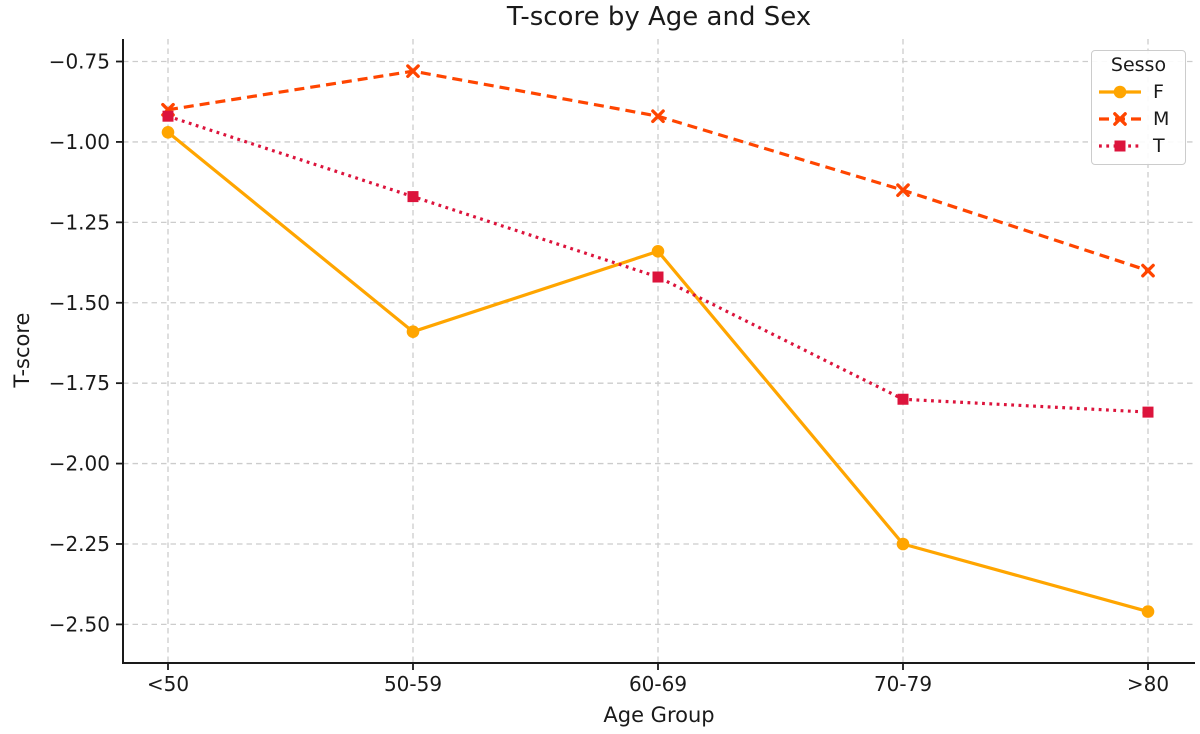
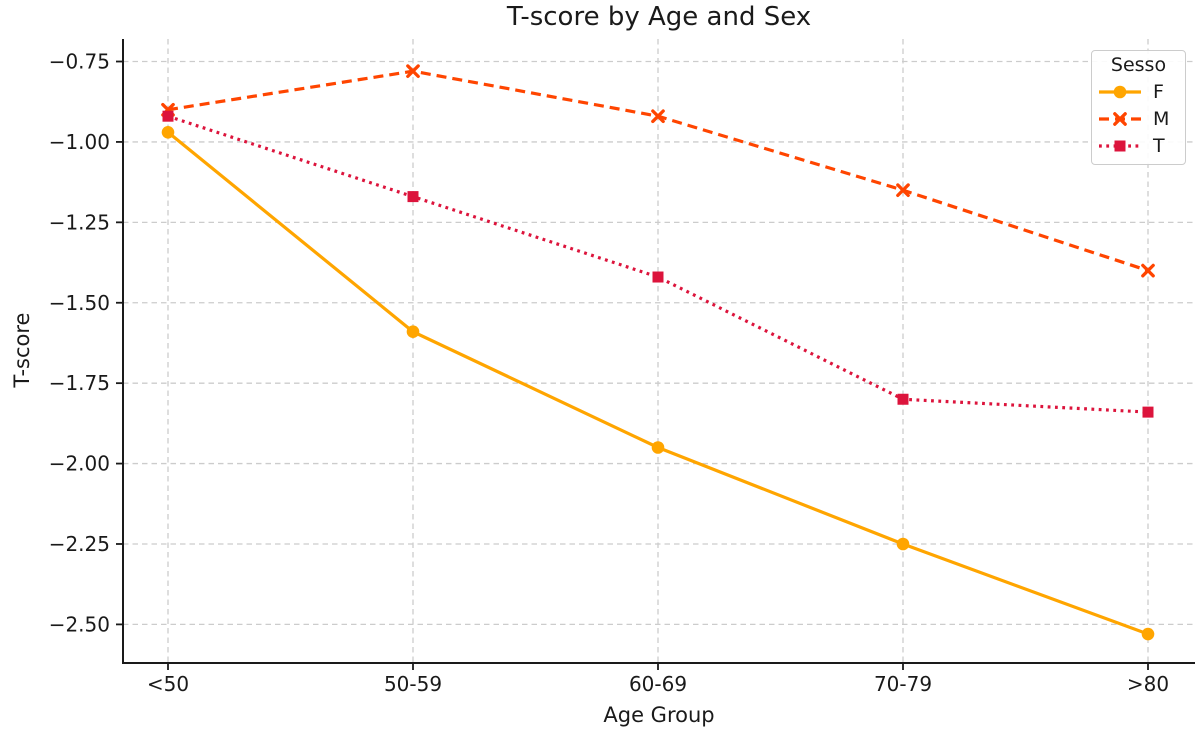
F/60-69: -1.34 -> -1.95
F/>80: -2.46 -> -2.53
